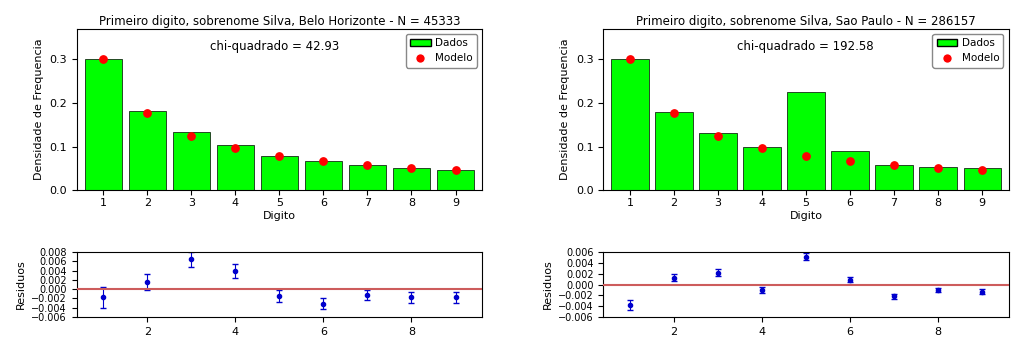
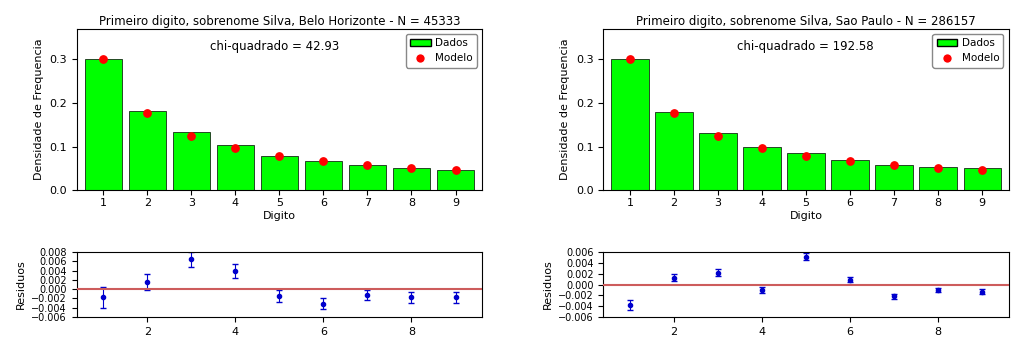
Primeiro digito, sobrenome Silva, Sao Paulo - N = 286157/Dados/5: 0.225 -> 0.085
Primeiro digito, sobrenome Silva, Sao Paulo - N = 286157/Dados/6: 0.090 -> 0.070
